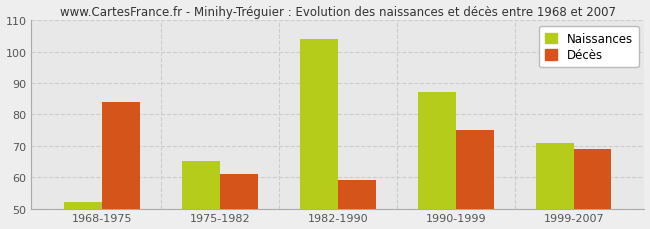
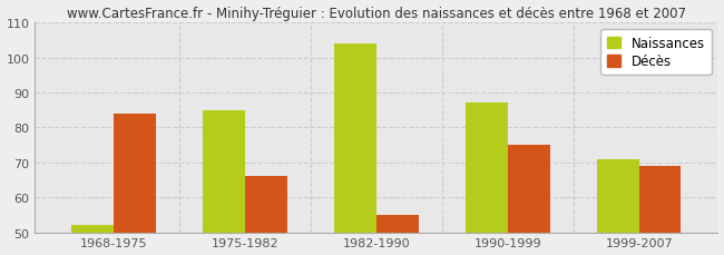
Naissances/1975-1982: 65 -> 85
Décès/1975-1982: 61 -> 66
Décès/1982-1990: 59 -> 55
